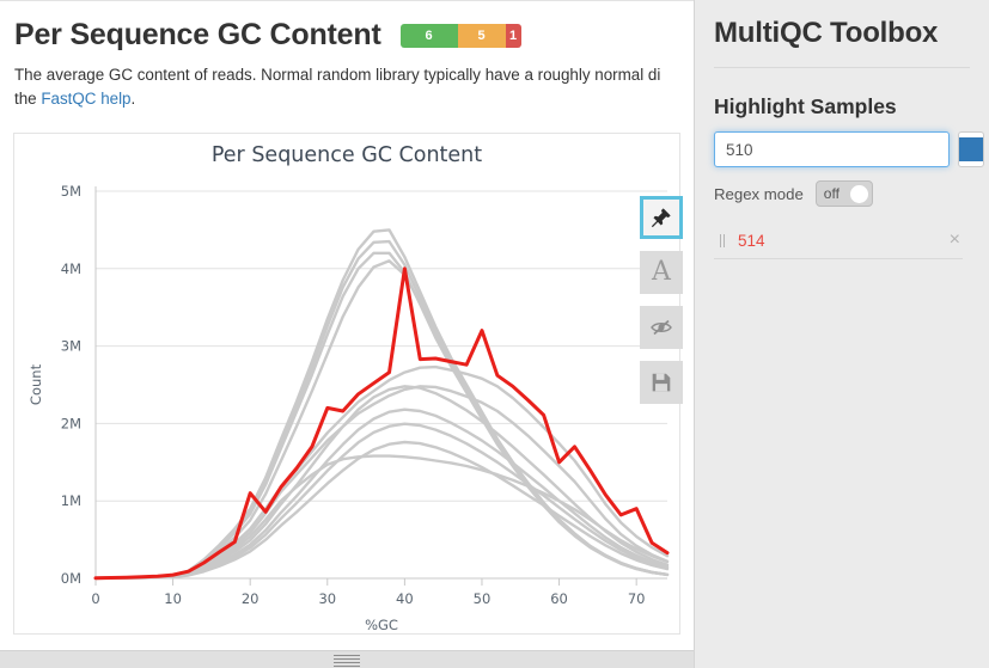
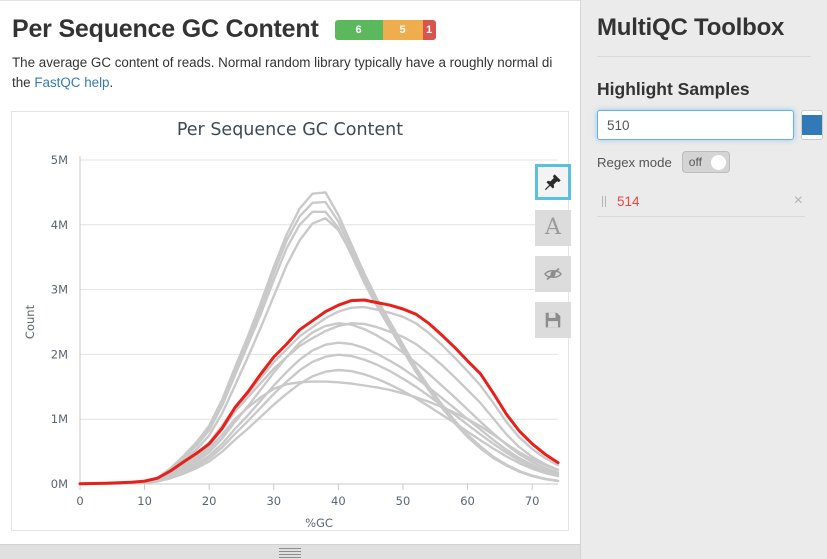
514/20: 1.1M -> 0.6M
514/30: 2.2M -> 2.0M
514/40: 4.0M -> 2.8M
514/50: 3.2M -> 2.7M
514/60: 1.5M -> 1.9M
514/70: 0.9M -> 0.6M
